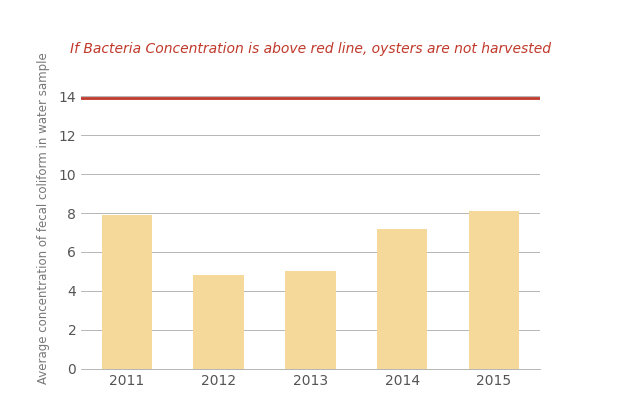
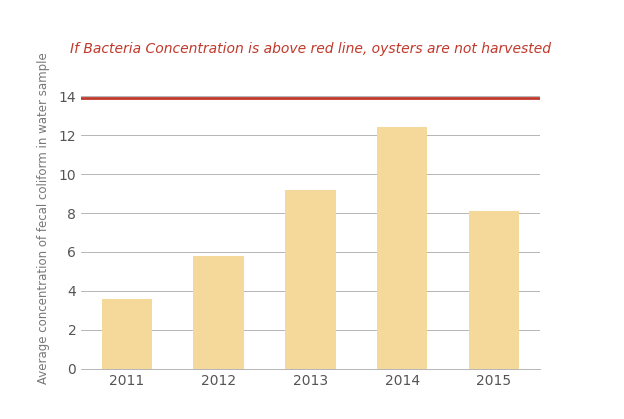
2011: 7.9 -> 3.6
2012: 4.8 -> 5.8
2013: 5.0 -> 9.2
2014: 7.2 -> 12.4
